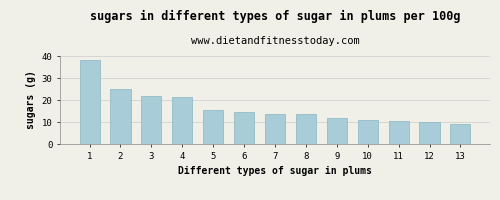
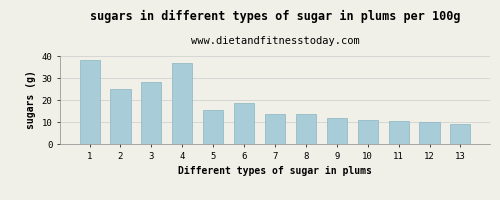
3: 22.0 -> 28.0
4: 21.5 -> 37.0
6: 14.5 -> 18.5
